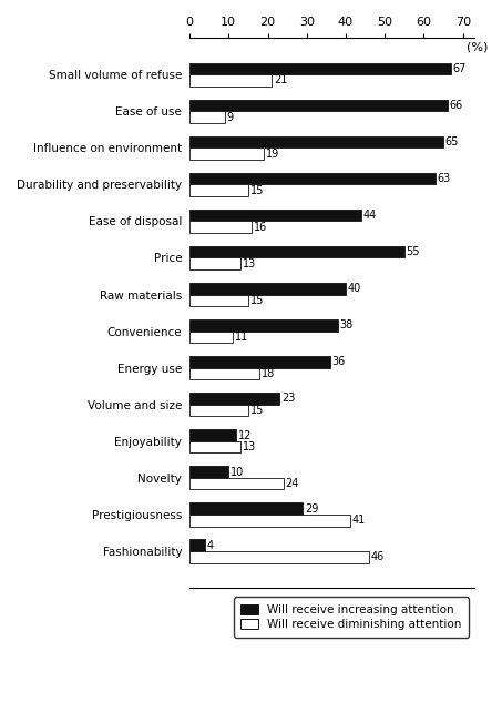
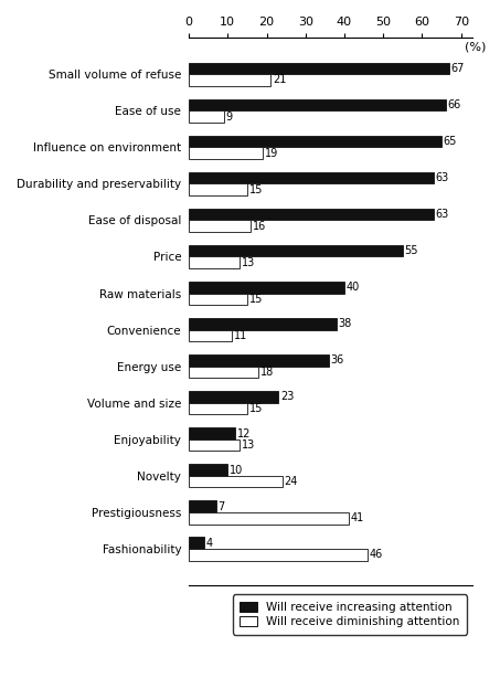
Will receive increasing attention/Ease of disposal: 44 -> 63
Will receive increasing attention/Prestigiousness: 29 -> 7
